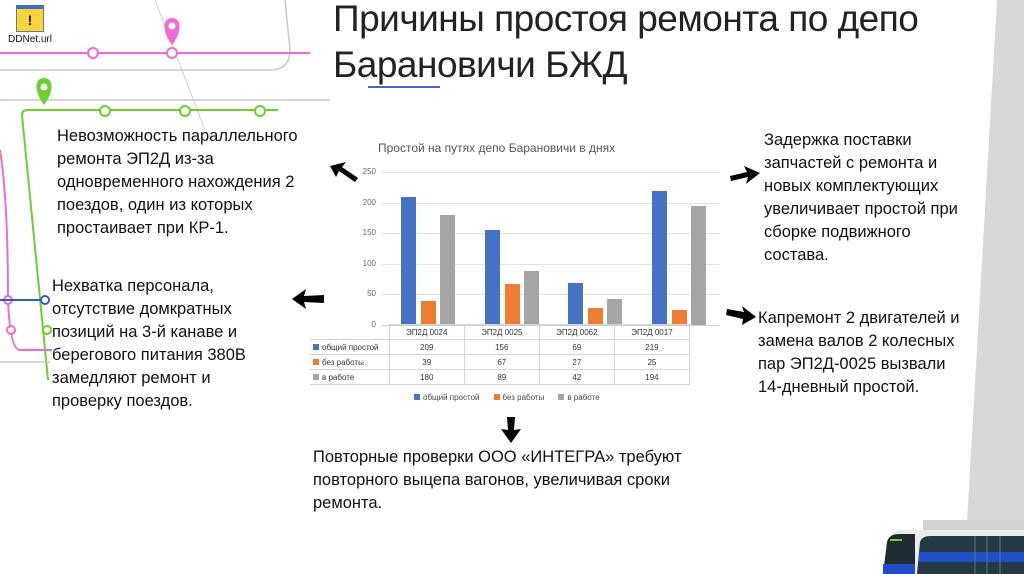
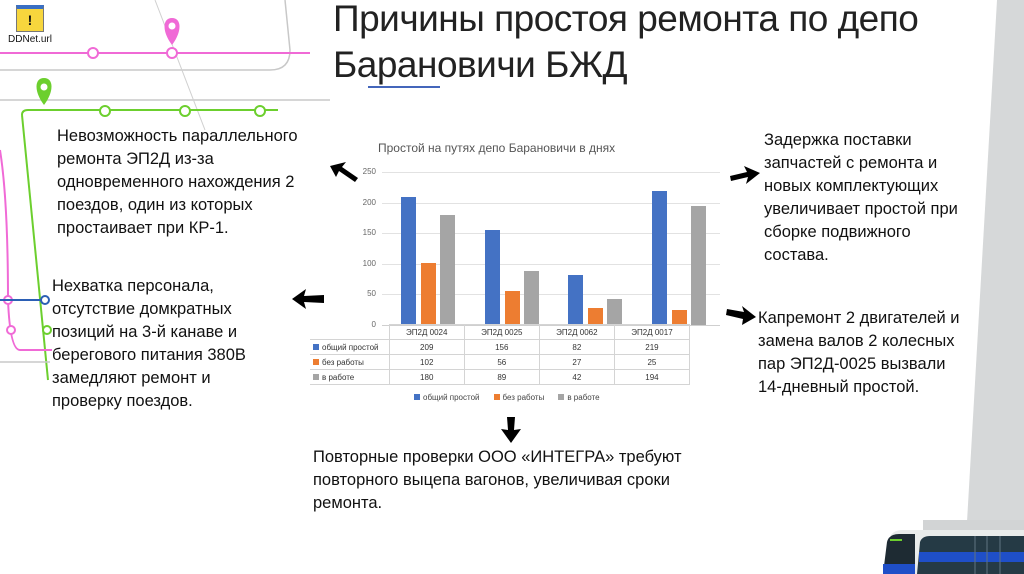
без работы/ЭП2Д 0024: 39 -> 102
без работы/ЭП2Д 0025: 67 -> 56
общий простой/ЭП2Д 0062: 69 -> 82
